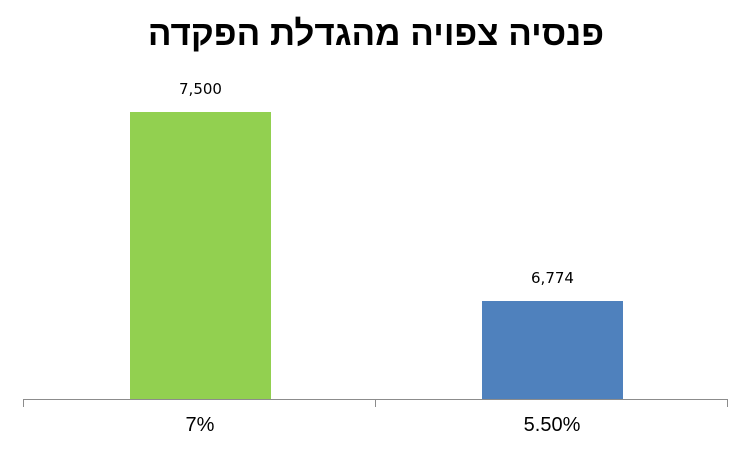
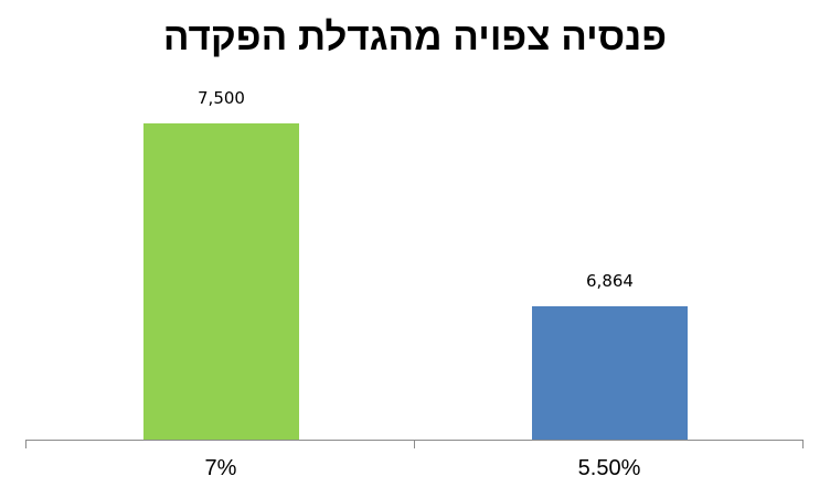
5.50%: 6,774 -> 6,864
